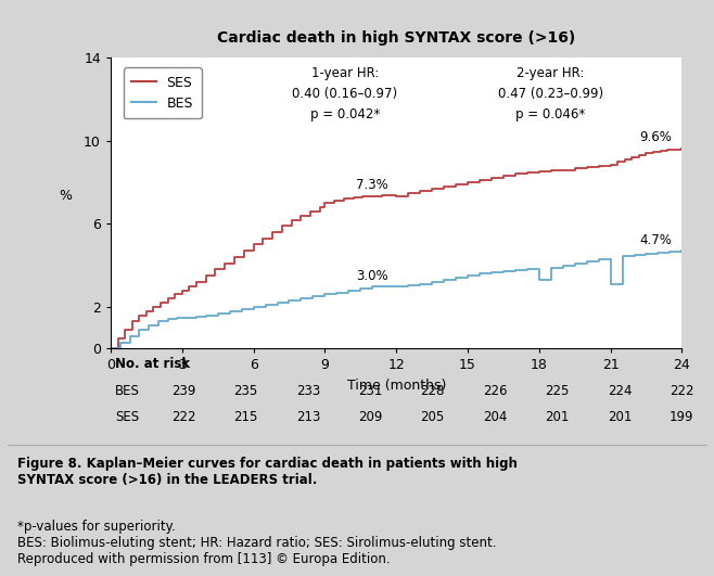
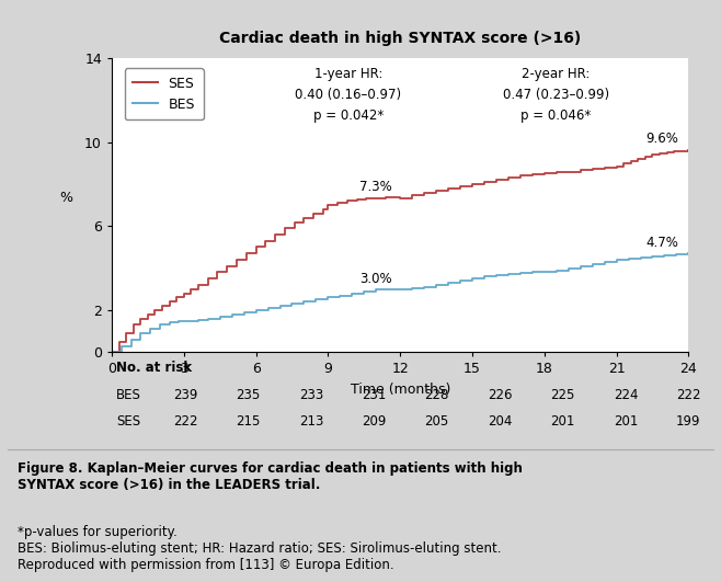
BES/18: 3.3 -> 3.9
BES/21: 3.1 -> 4.4
